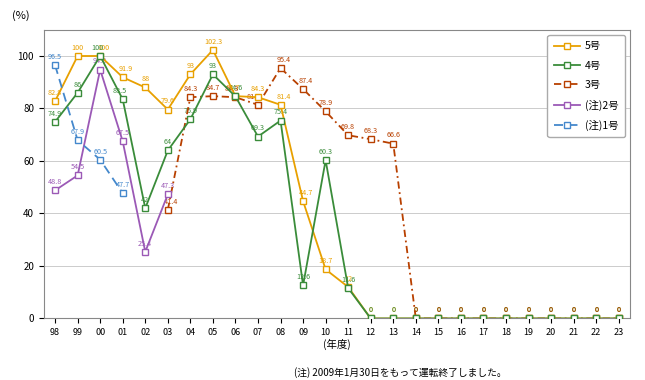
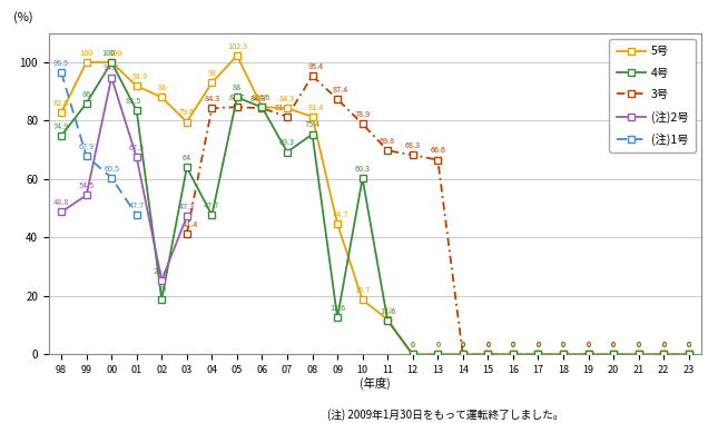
4号/02: 42 -> 19
4号/04: 75.9 -> 47.7
4号/05: 93 -> 88
